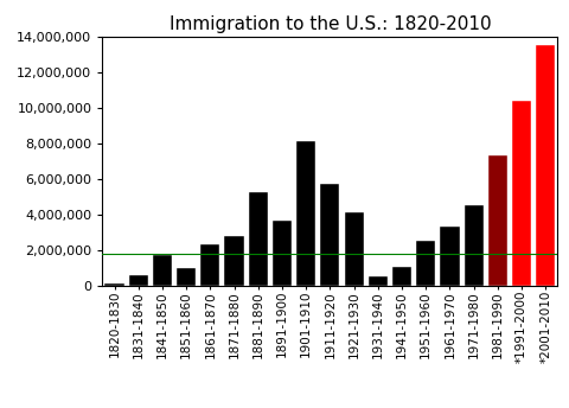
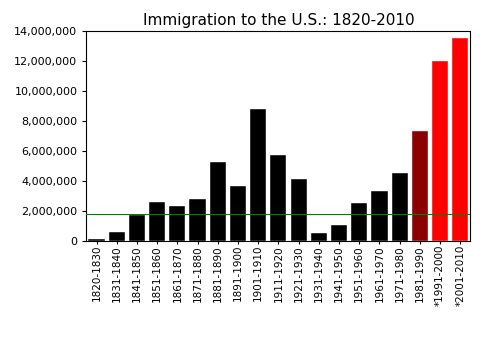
1851-1860: 1,000,000 -> 2,600,000
1901-1910: 8,100,000 -> 8,800,000
*1991-2000: 10,400,000 -> 12,000,000
